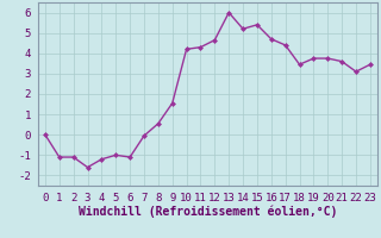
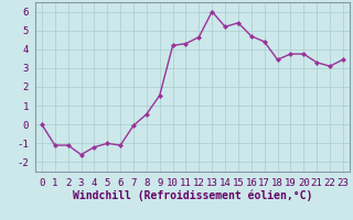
21: 3.6 -> 3.3
